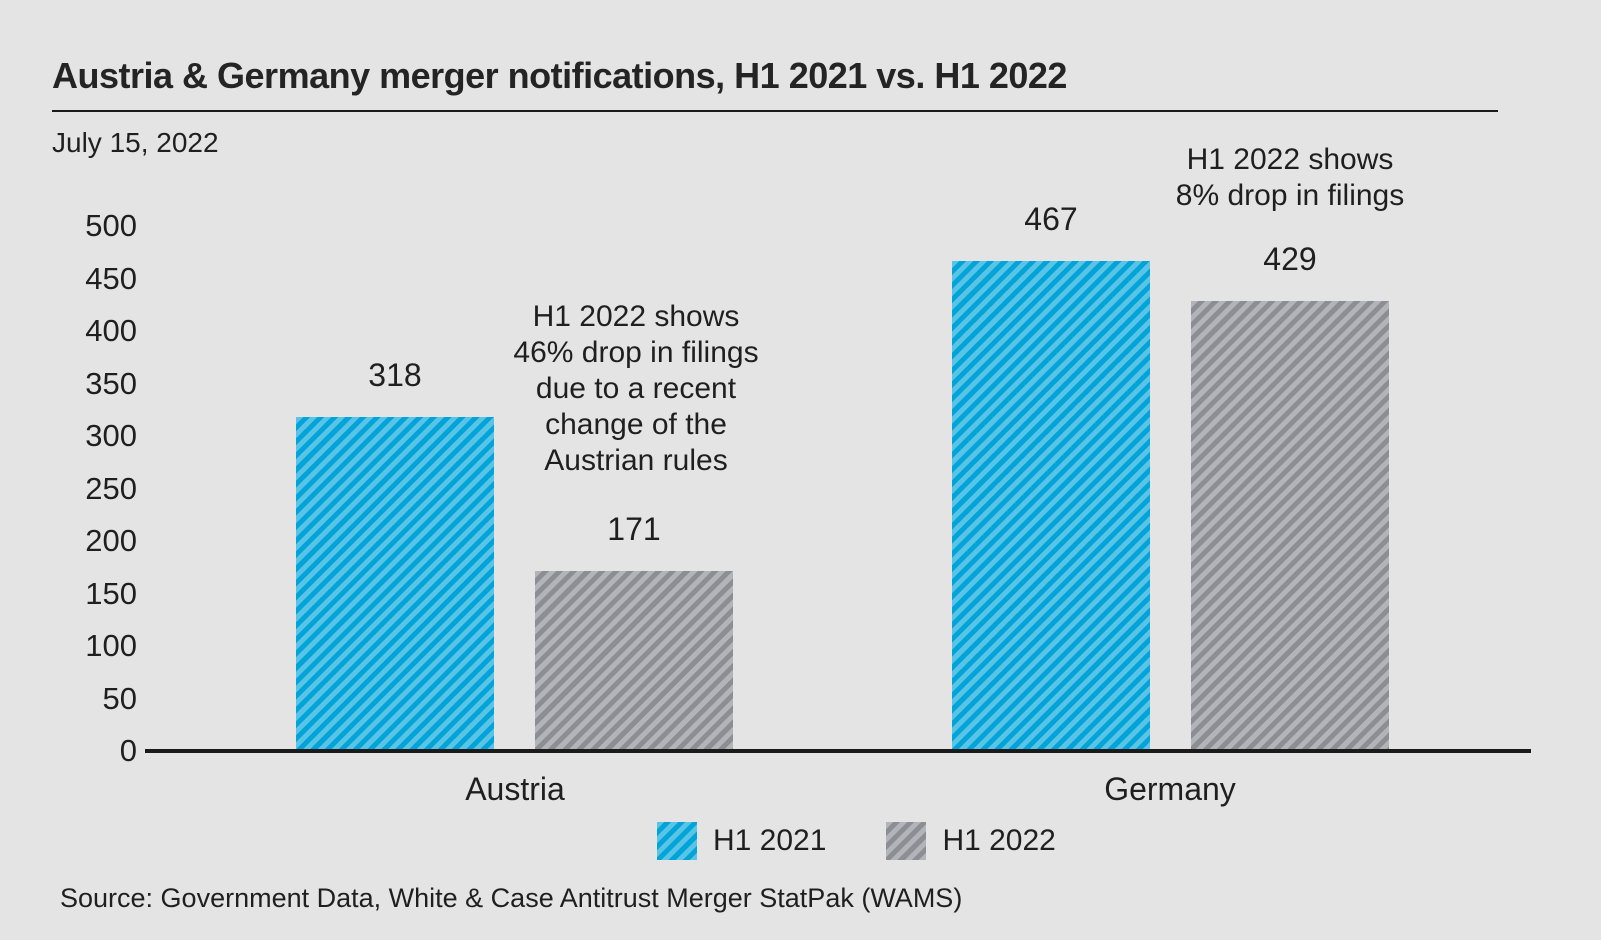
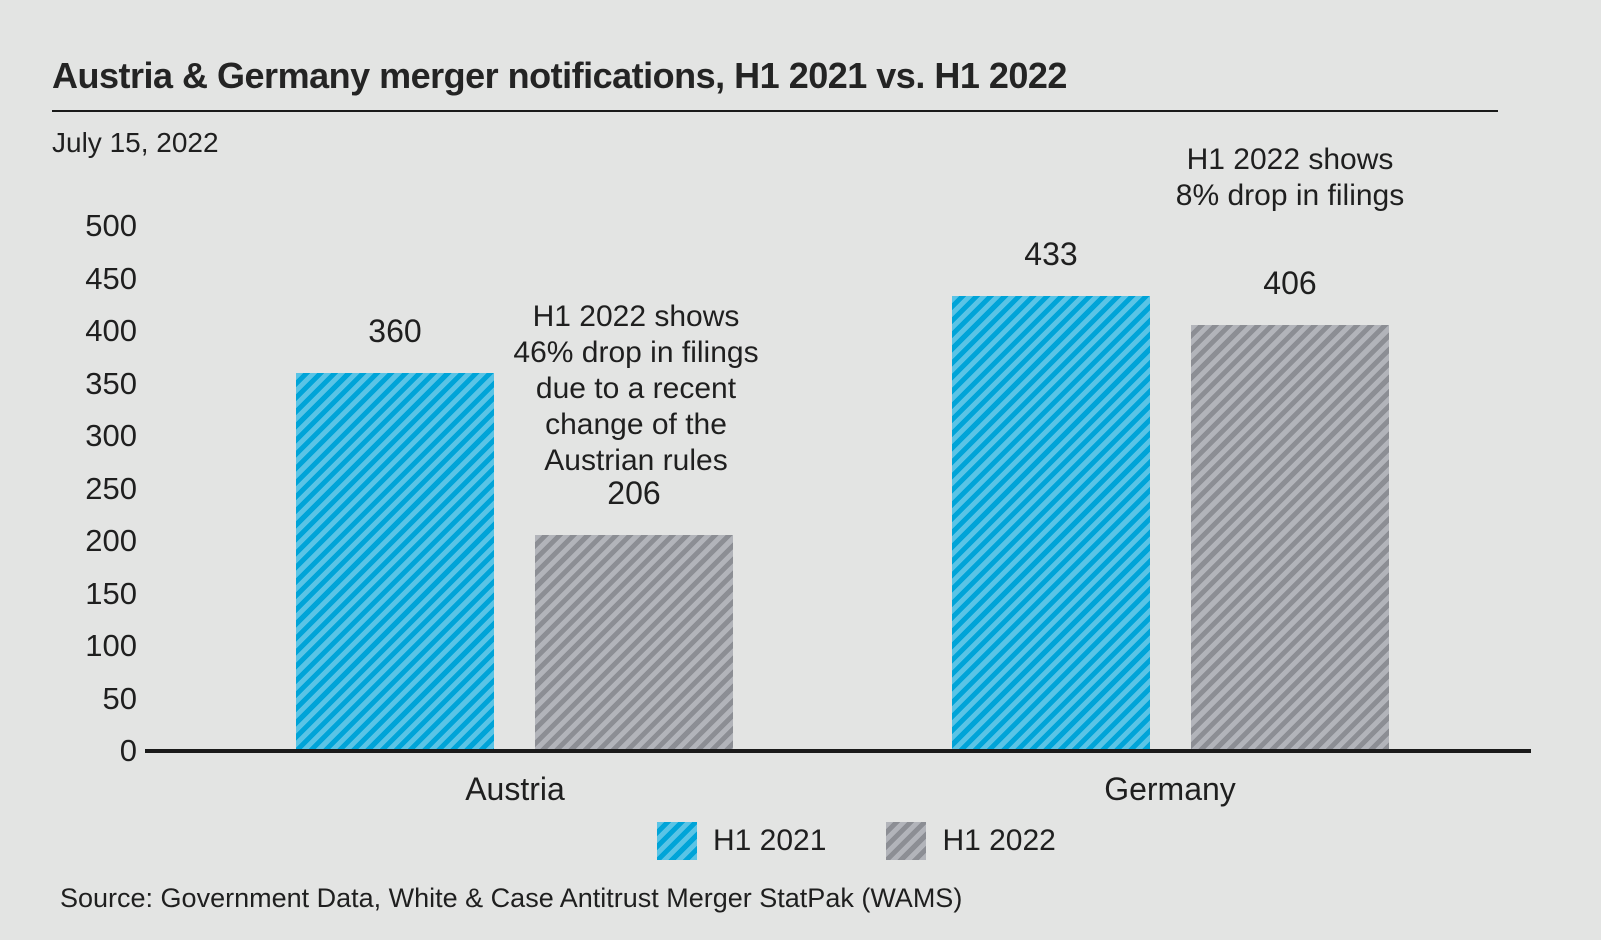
H1 2021/Austria: 318 -> 360
H1 2022/Austria: 171 -> 206
H1 2021/Germany: 467 -> 433
H1 2022/Germany: 429 -> 406
